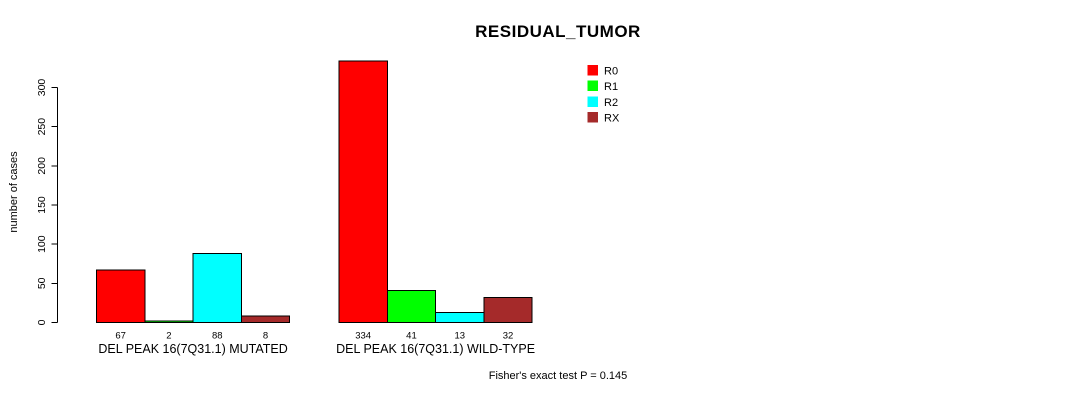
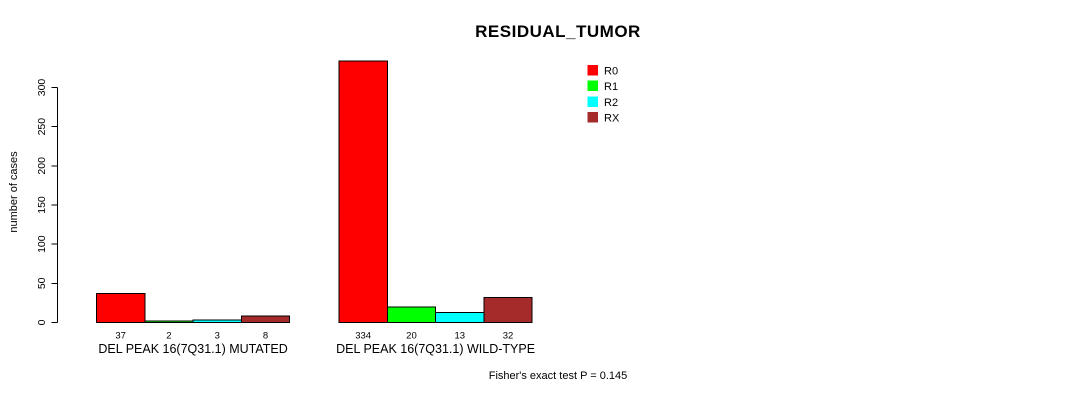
R0/DEL PEAK 16(7Q31.1) MUTATED: 67 -> 37
R2/DEL PEAK 16(7Q31.1) MUTATED: 88 -> 3
R1/DEL PEAK 16(7Q31.1) WILD-TYPE: 41 -> 20
